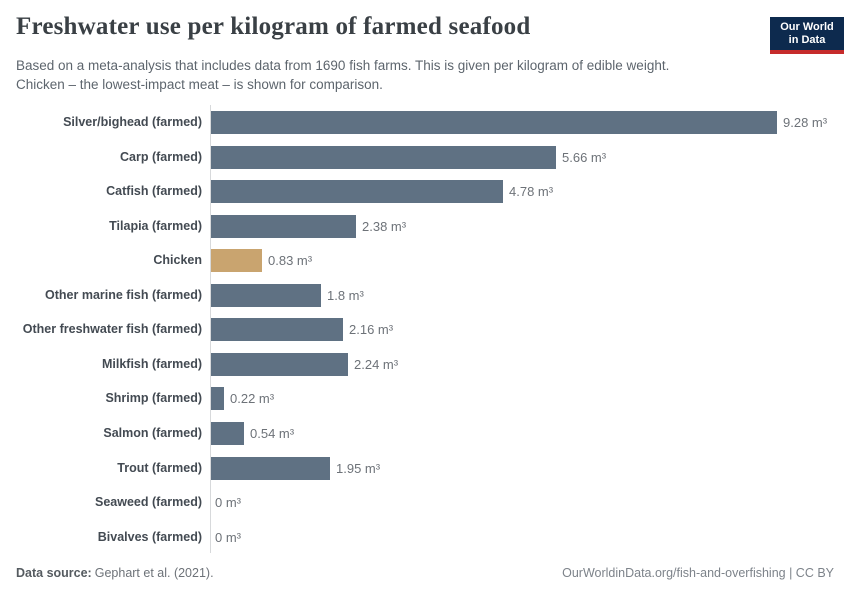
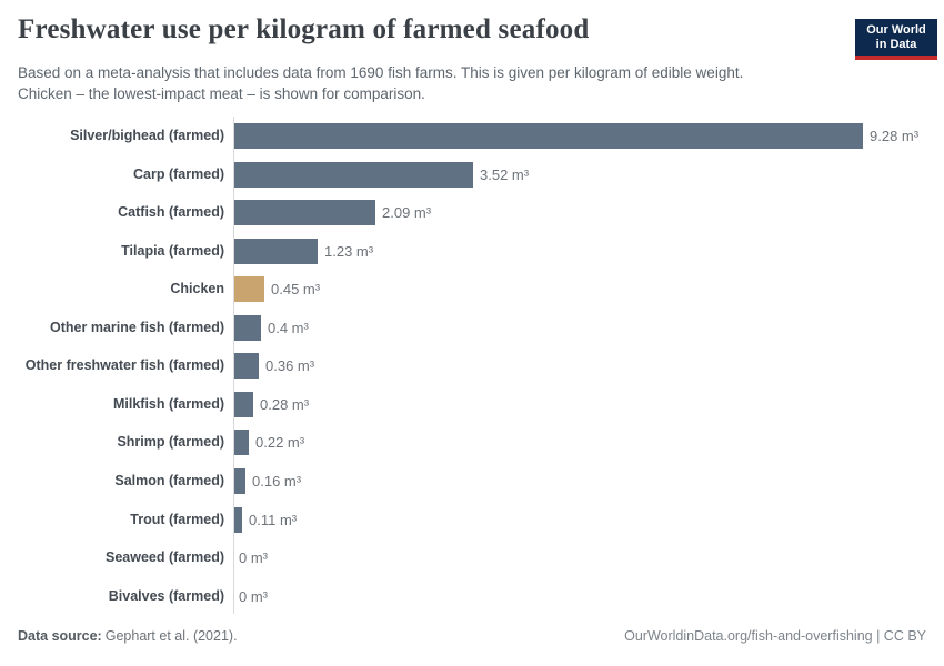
Carp (farmed): 5.66 -> 3.52
Catfish (farmed): 4.78 -> 2.09
Tilapia (farmed): 2.38 -> 1.23
Chicken: 0.83 -> 0.45
Other marine fish (farmed): 1.8 -> 0.4
Other freshwater fish (farmed): 2.16 -> 0.36
Milkfish (farmed): 2.24 -> 0.28
Salmon (farmed): 0.54 -> 0.16
Trout (farmed): 1.95 -> 0.11
